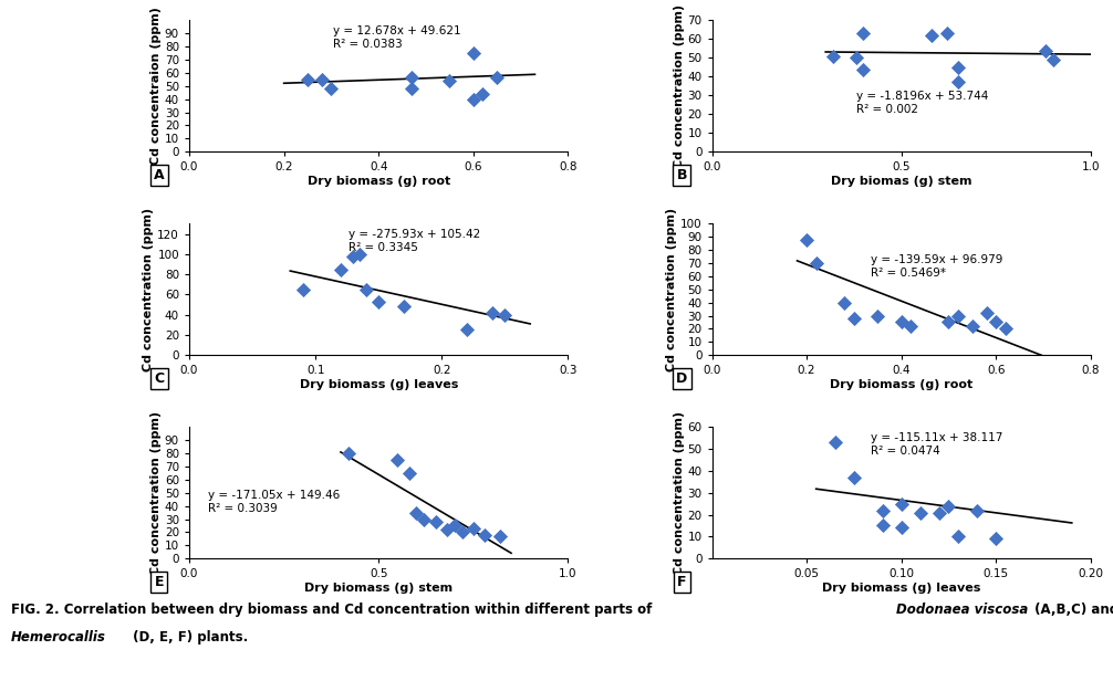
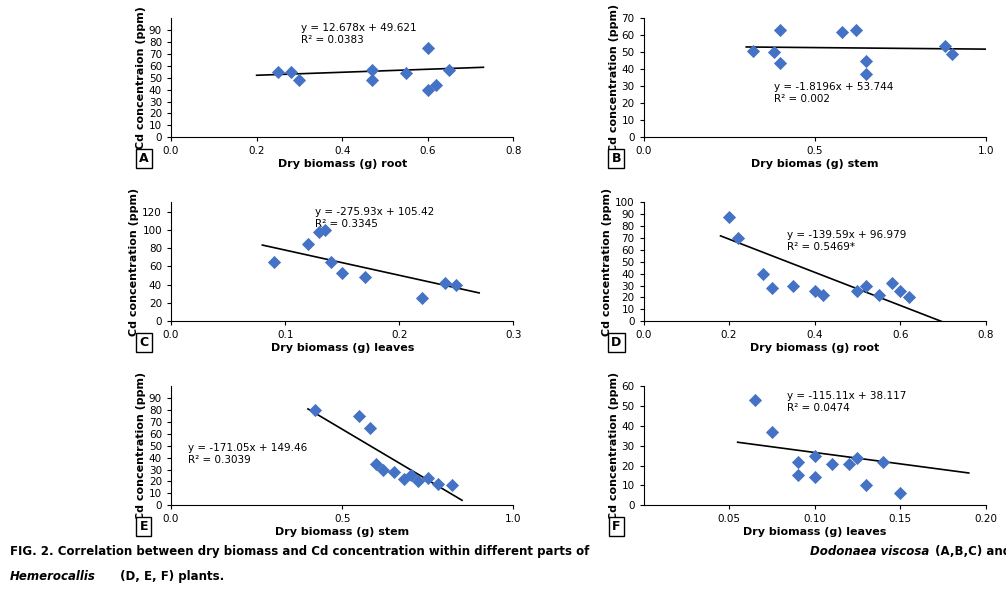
0.15: 9 -> 6
